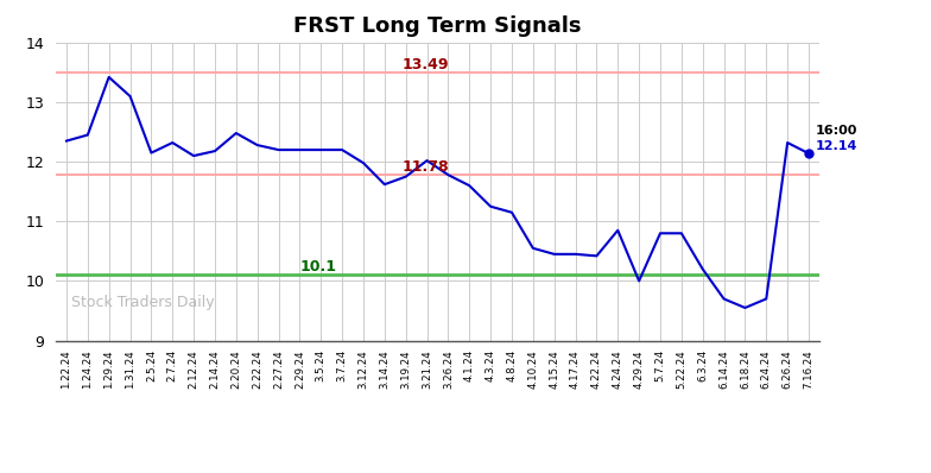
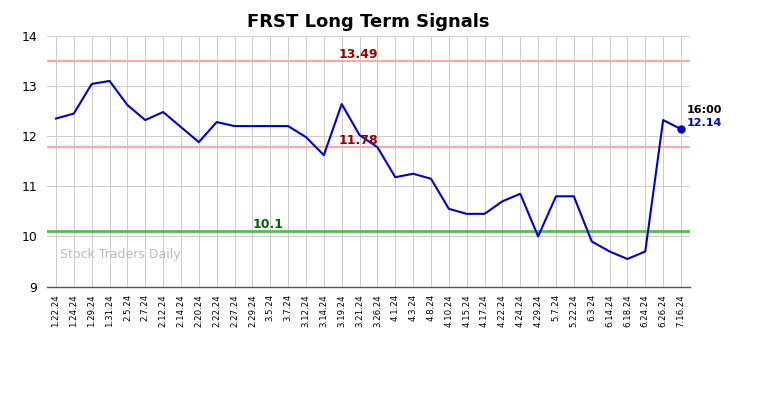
1.29.24: 13.42 -> 13.04
2.5.24: 12.15 -> 12.62
2.12.24: 12.10 -> 12.48
2.20.24: 12.48 -> 11.88
3.19.24: 11.75 -> 12.64
4.1.24: 11.60 -> 11.18
4.22.24: 10.42 -> 10.70
6.3.24: 10.20 -> 9.90
